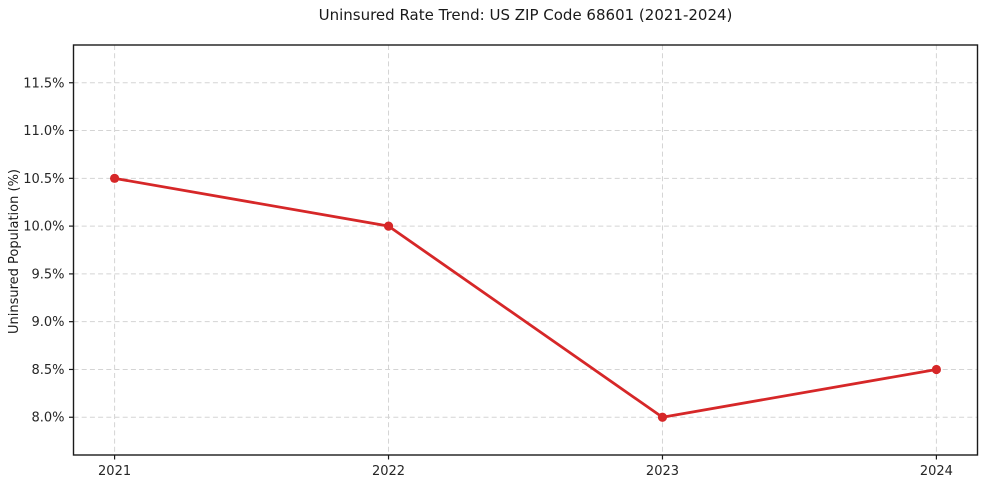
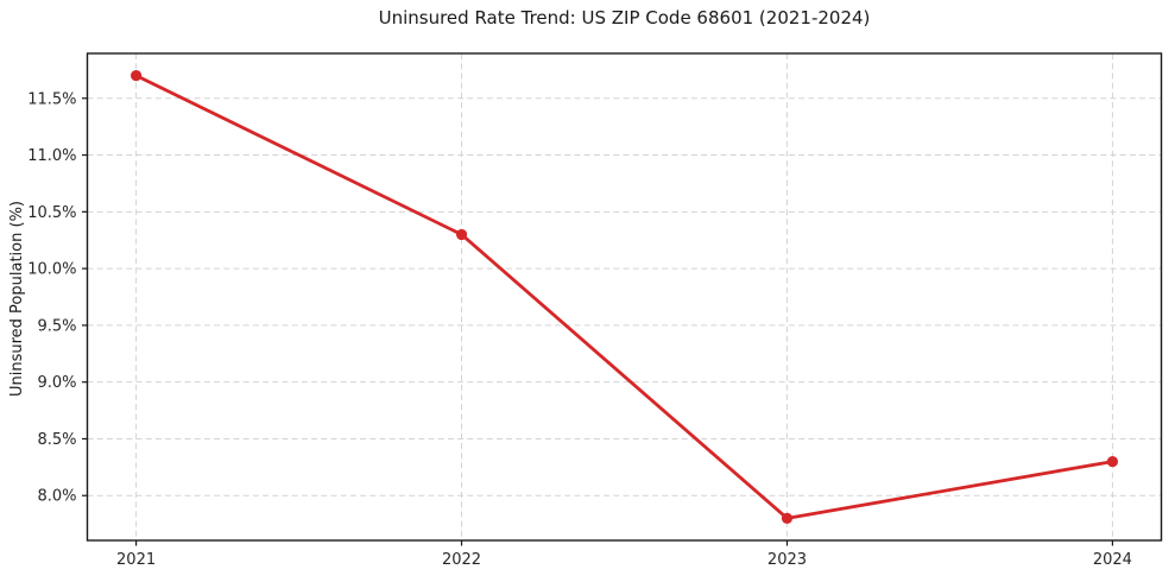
2021: 10.5% -> 11.7%
2022: 10.0% -> 10.3%
2023: 8.0% -> 7.8%
2024: 8.5% -> 8.3%
